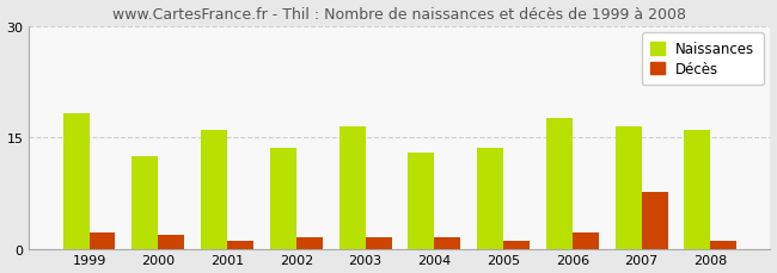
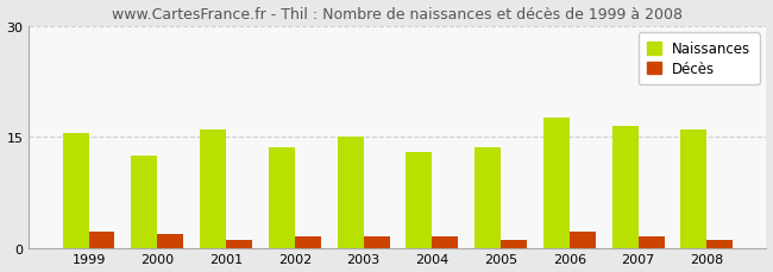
Naissances/1999: 18.2 -> 15.5
Naissances/2003: 16.4 -> 15.0
Décès/2007: 7.6 -> 1.5
